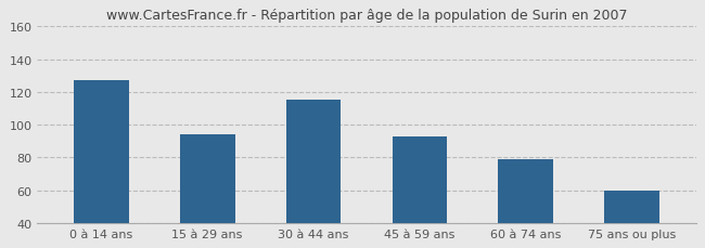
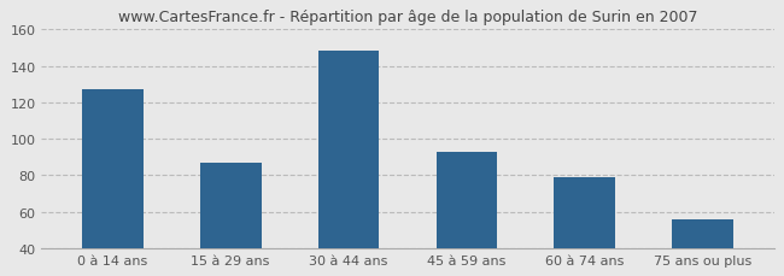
15 à 29 ans: 94 -> 87
30 à 44 ans: 115 -> 148
75 ans ou plus: 60 -> 56
